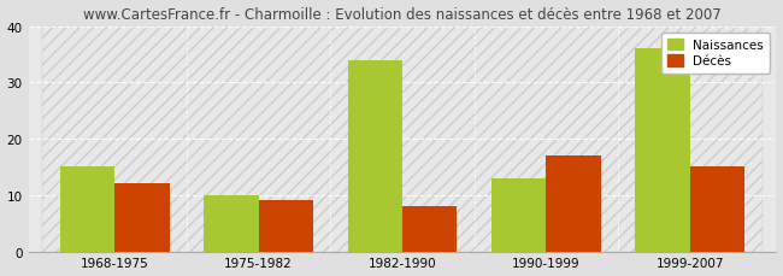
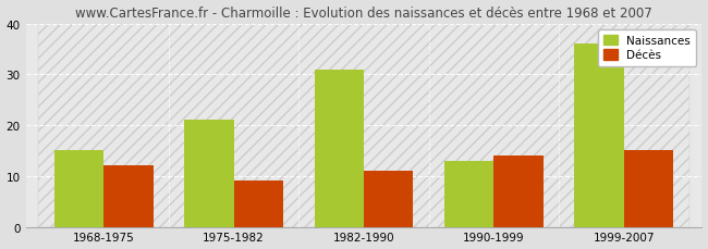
Naissances/1975-1982: 10 -> 21
Naissances/1982-1990: 34 -> 31
Décès/1982-1990: 8 -> 11
Décès/1990-1999: 17 -> 14
